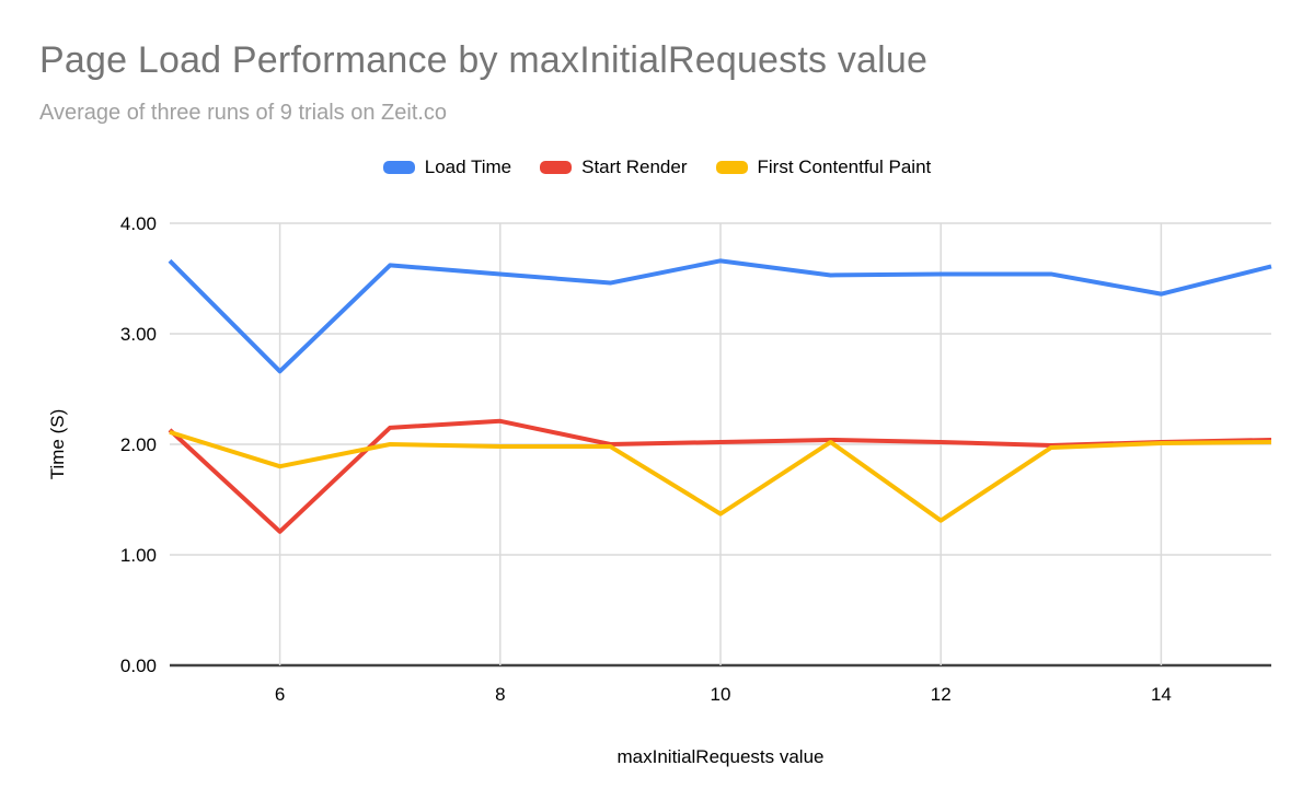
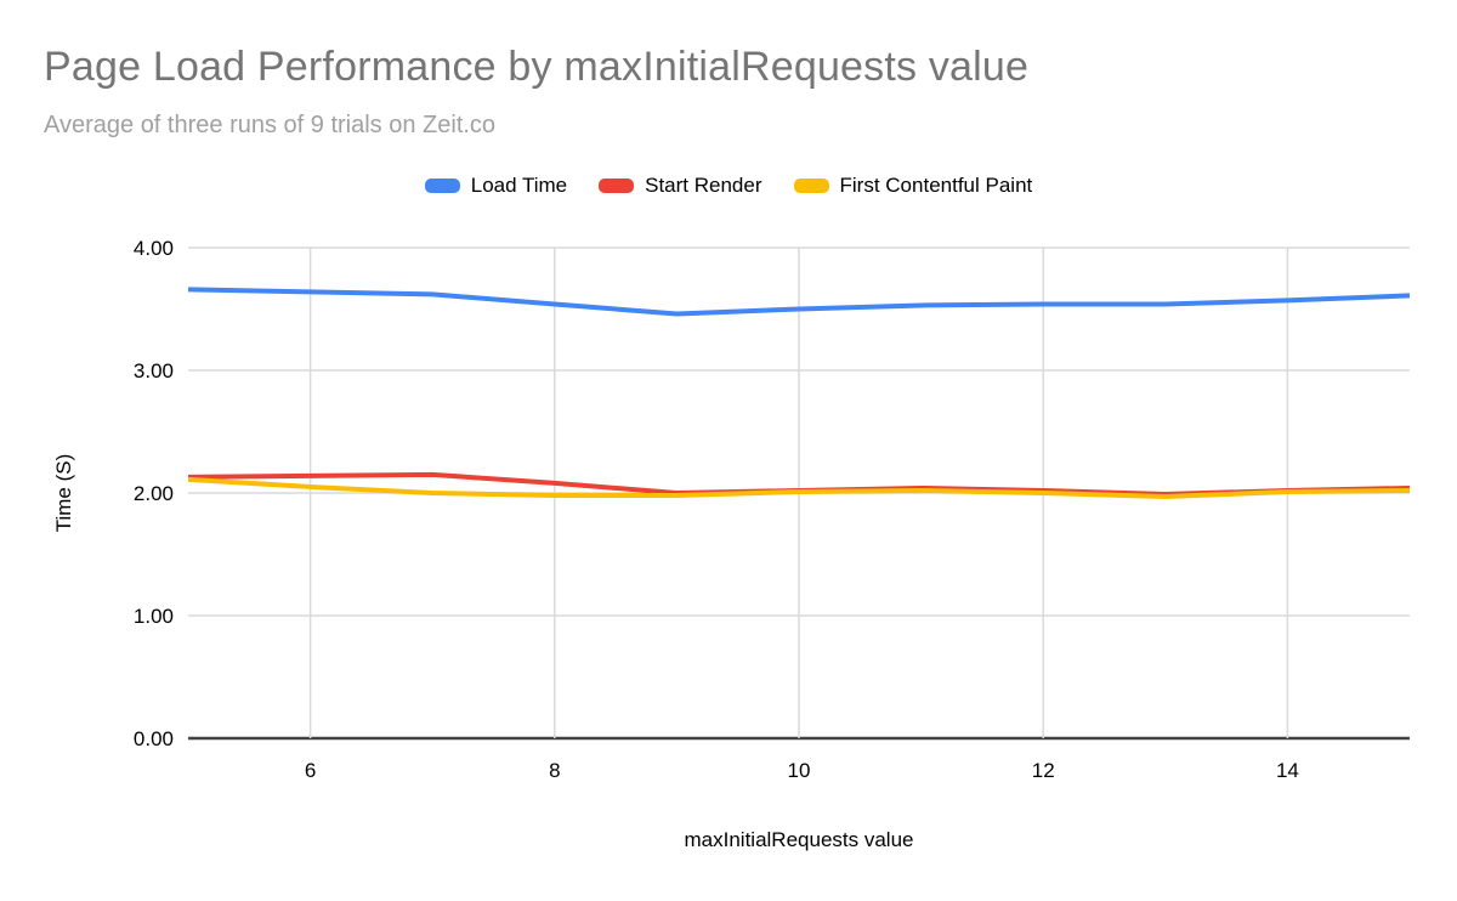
Load Time/6: 2.66 -> 3.64
Start Render/6: 1.21 -> 2.14
First Contentful Paint/6: 1.80 -> 2.05
Start Render/8: 2.21 -> 2.08
Load Time/10: 3.66 -> 3.50
First Contentful Paint/10: 1.37 -> 2.01
First Contentful Paint/12: 1.31 -> 2.00
Load Time/14: 3.36 -> 3.57
